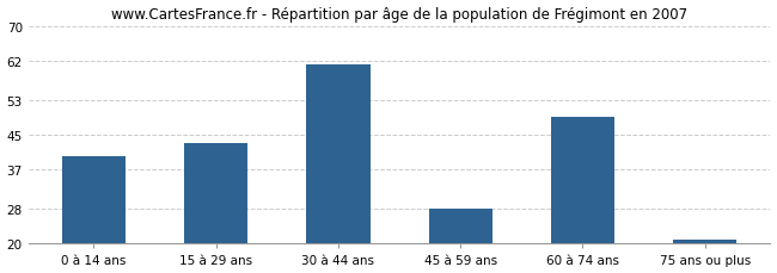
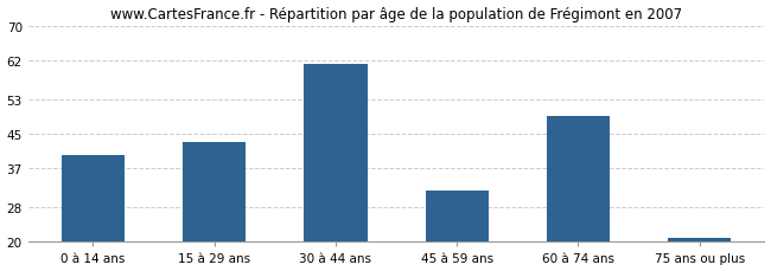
45 à 59 ans: 28 -> 32
